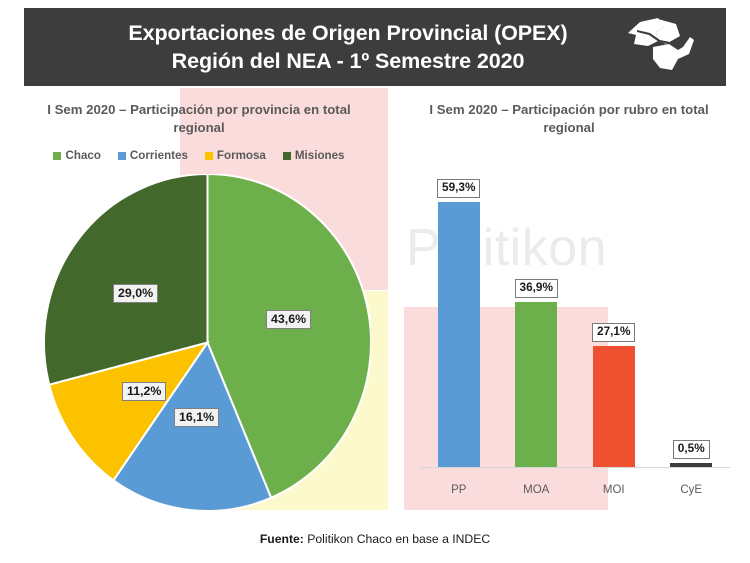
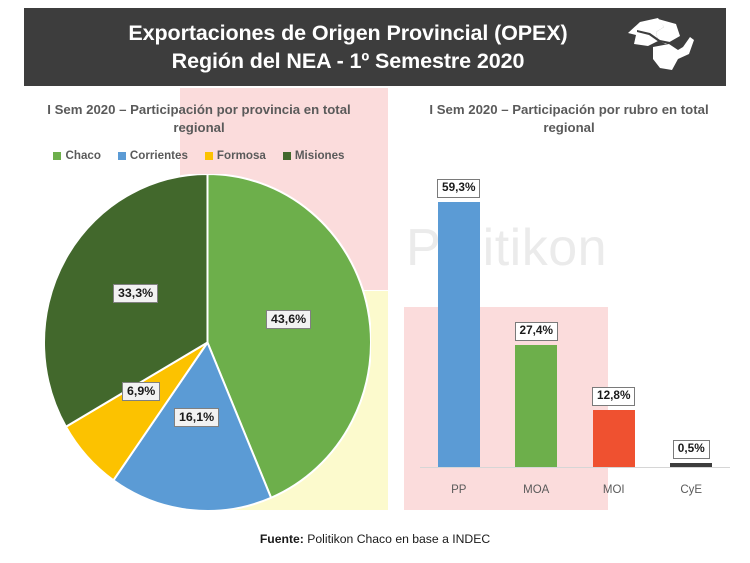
I Sem 2020 – Participación por provincia en total regional/Formosa: 11,2% -> 6,9%
I Sem 2020 – Participación por provincia en total regional/Misiones: 29,0% -> 33,3%
I Sem 2020 – Participación por rubro en total regional/MOA: 36,9% -> 27,4%
I Sem 2020 – Participación por rubro en total regional/MOI: 27,1% -> 12,8%
